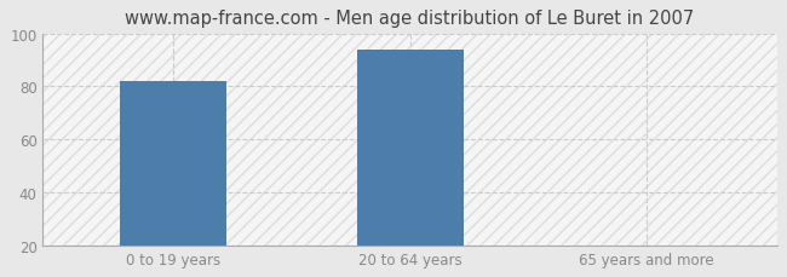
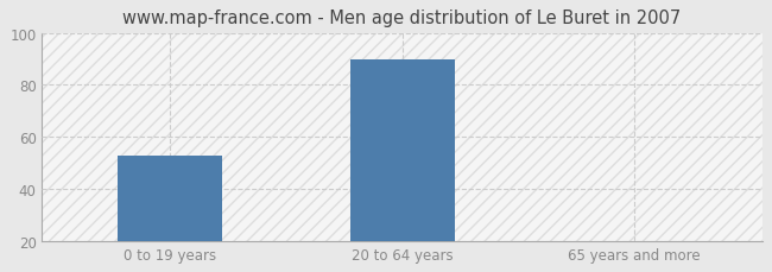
0 to 19 years: 82 -> 53
20 to 64 years: 94 -> 90
